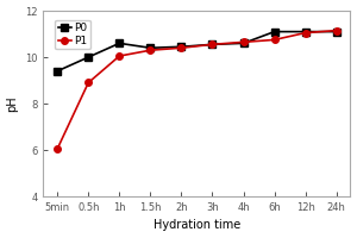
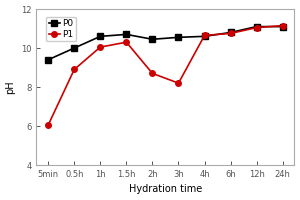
P0/1.5h: 10.4 -> 10.7
P1/2h: 10.4 -> 8.7
P1/3h: 10.6 -> 8.2
P0/6h: 11.1 -> 10.8
